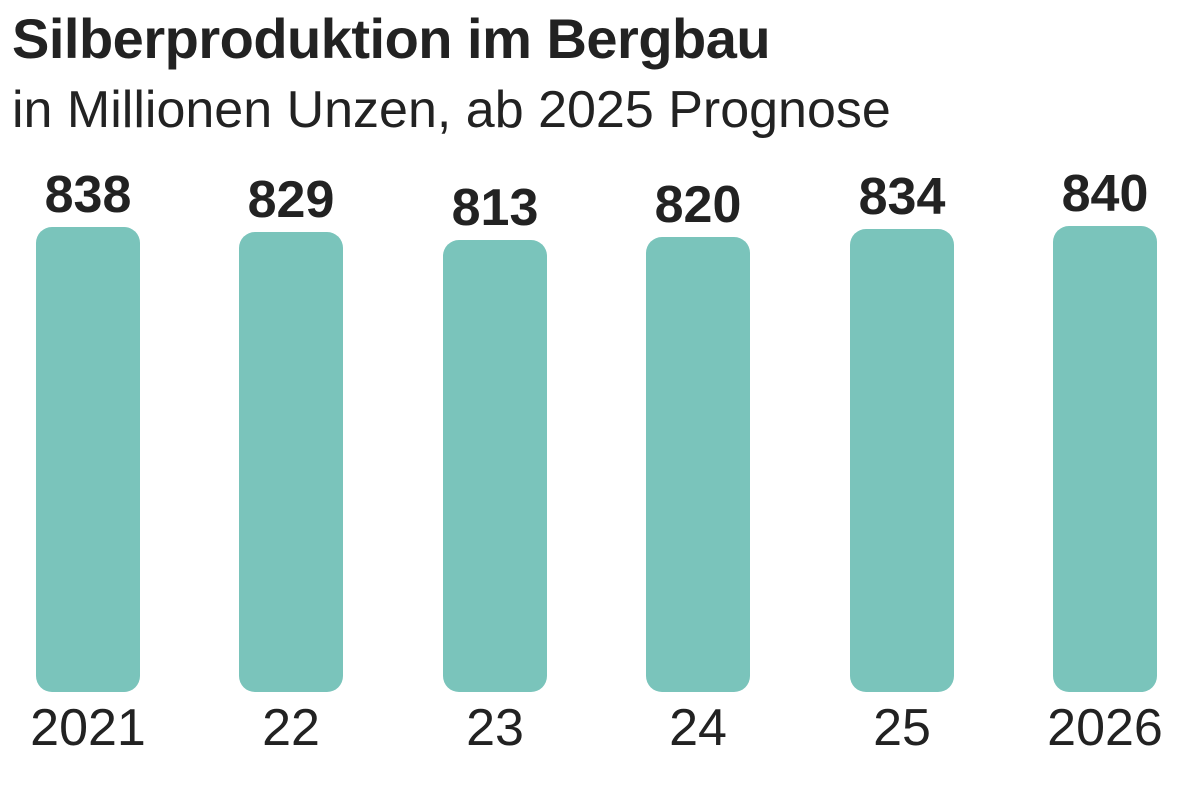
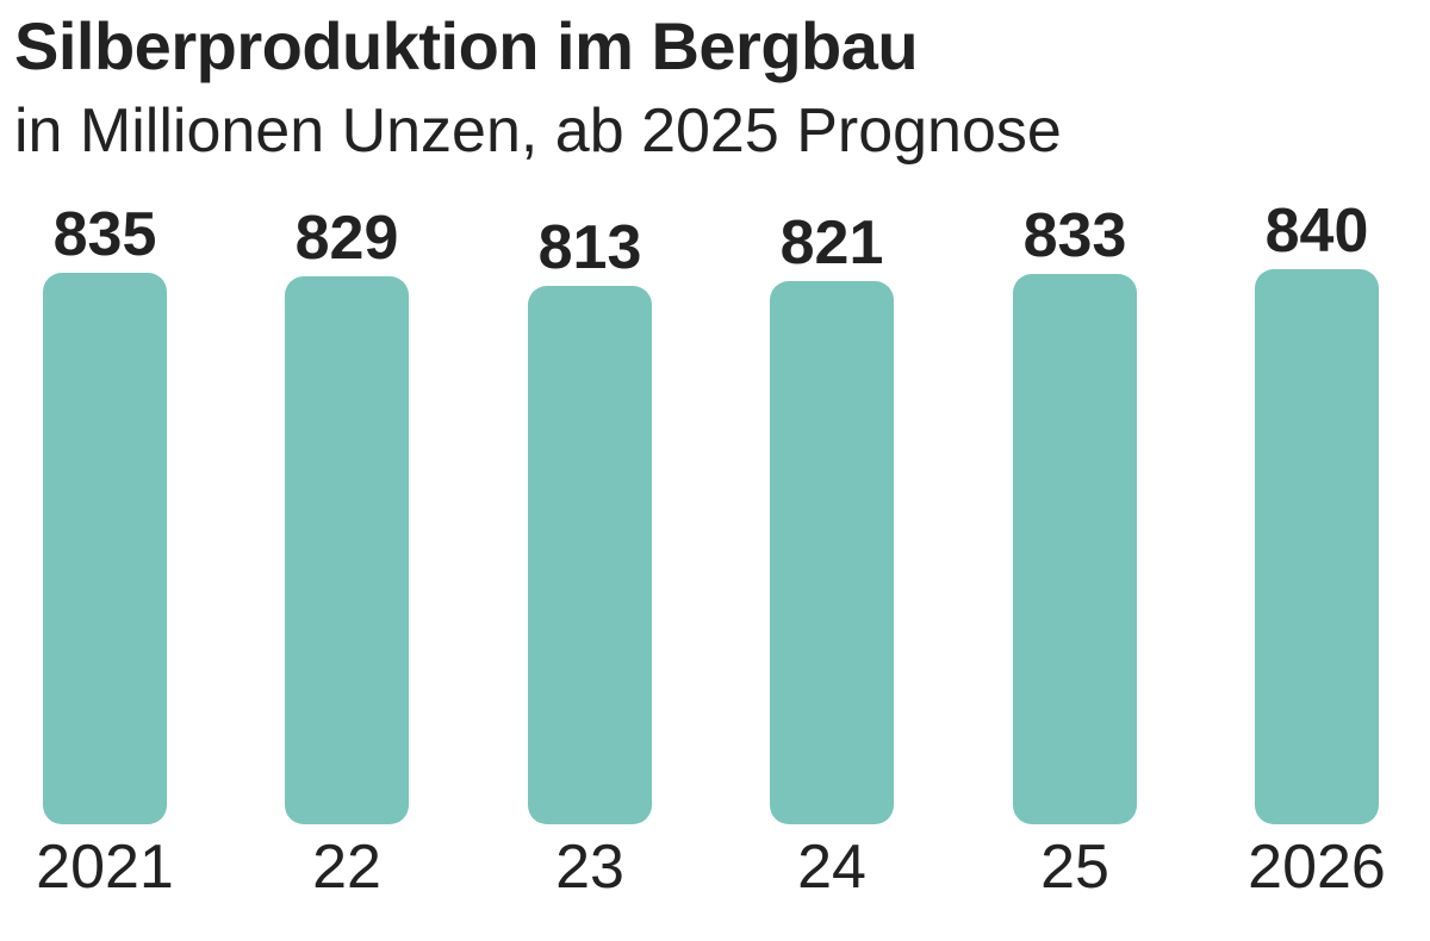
2021: 838 -> 835
24: 820 -> 821
25: 834 -> 833
